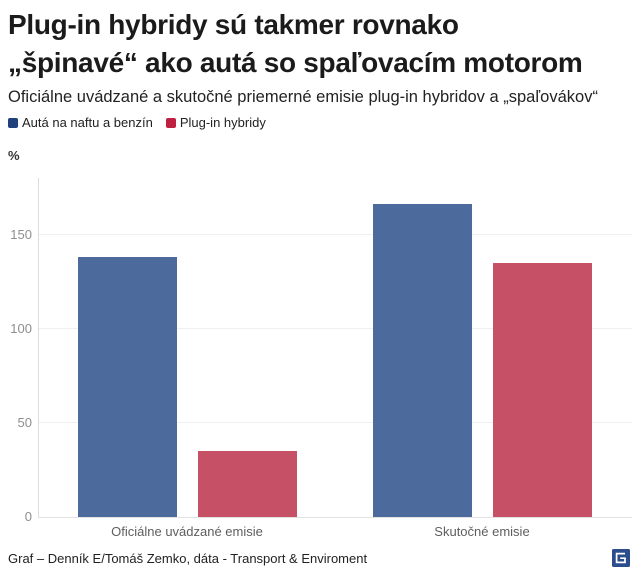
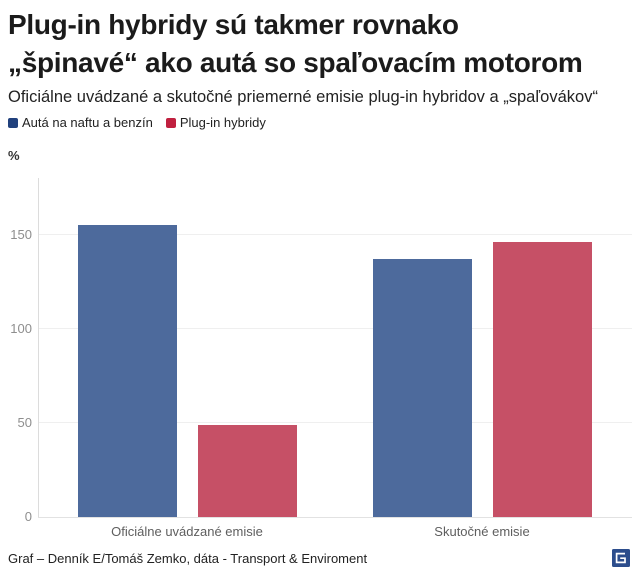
Autá na naftu a benzín/Oficiálne uvádzané emisie: 138 -> 155
Plug-in hybridy/Oficiálne uvádzané emisie: 35 -> 49
Autá na naftu a benzín/Skutočné emisie: 166 -> 137
Plug-in hybridy/Skutočné emisie: 135 -> 146
